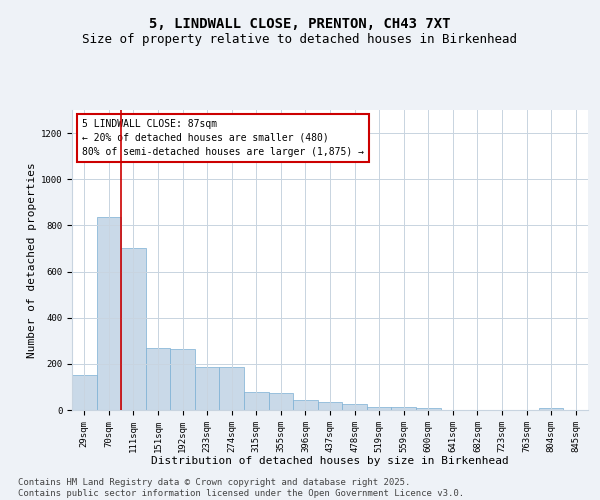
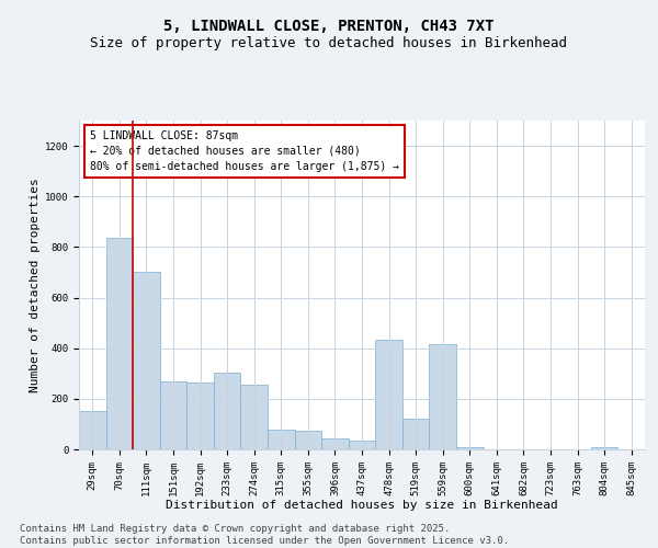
233sqm: 185 -> 305
274sqm: 185 -> 255
478sqm: 25 -> 435
519sqm: 15 -> 120
559sqm: 12 -> 415
